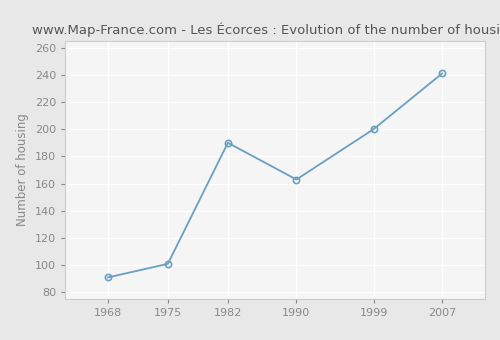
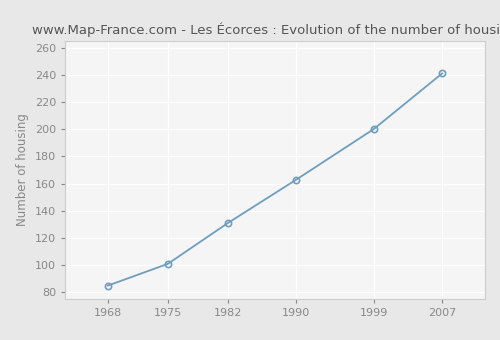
1968: 91 -> 85
1982: 190 -> 131
